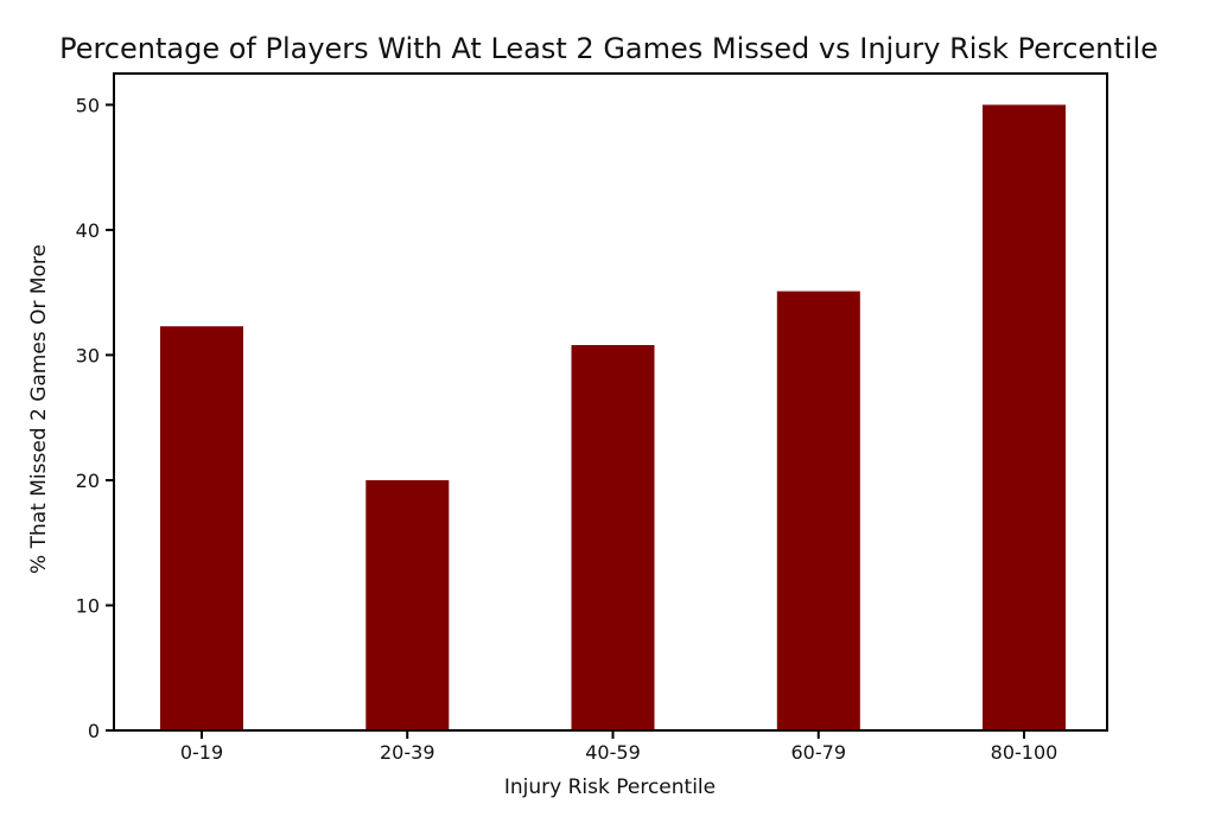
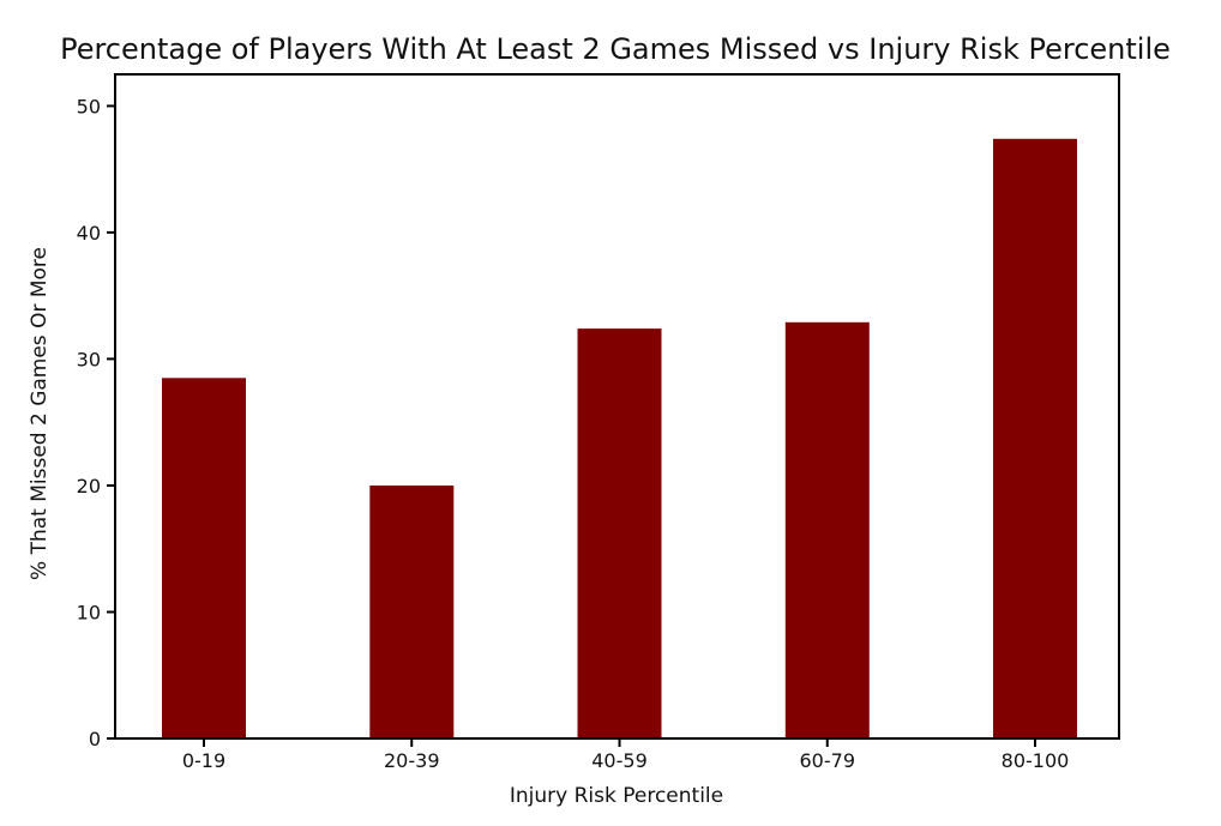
0-19: 32.3 -> 28.5
40-59: 30.8 -> 32.4
60-79: 35.1 -> 32.9
80-100: 50.0 -> 47.4
